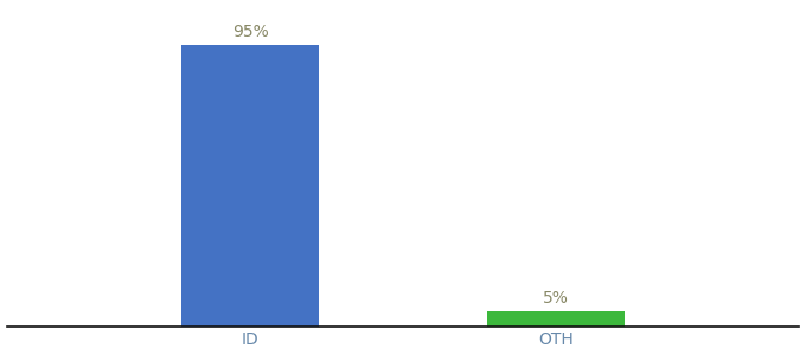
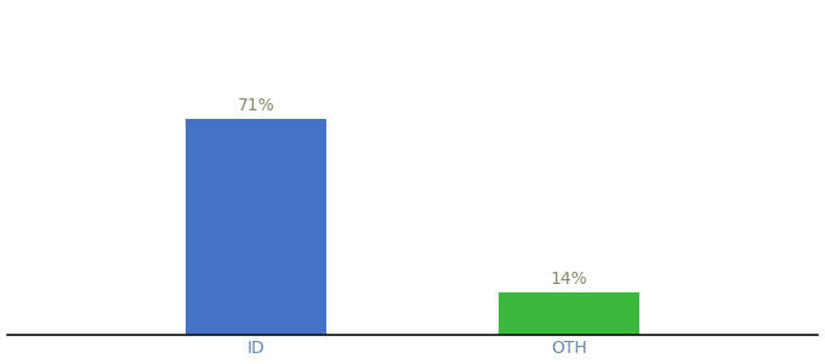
ID: 95% -> 71%
OTH: 5% -> 14%
